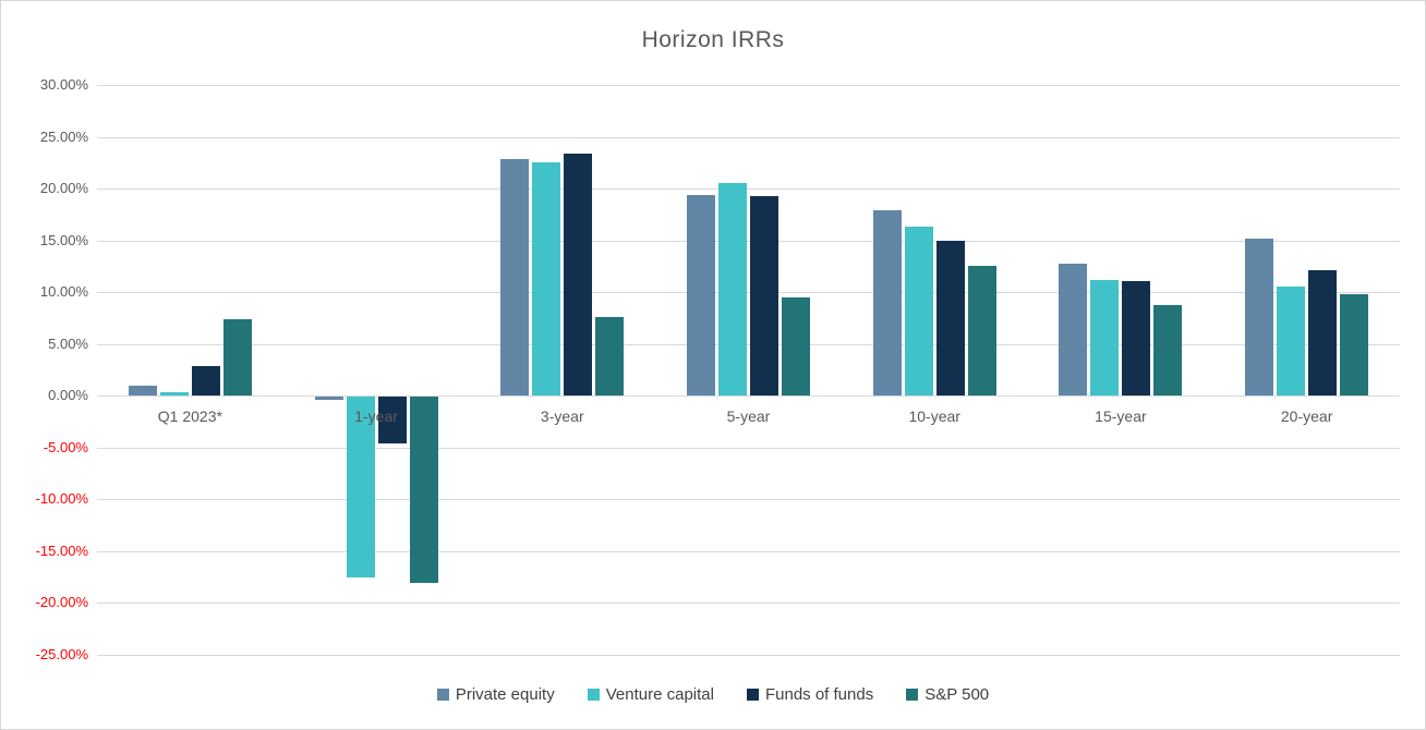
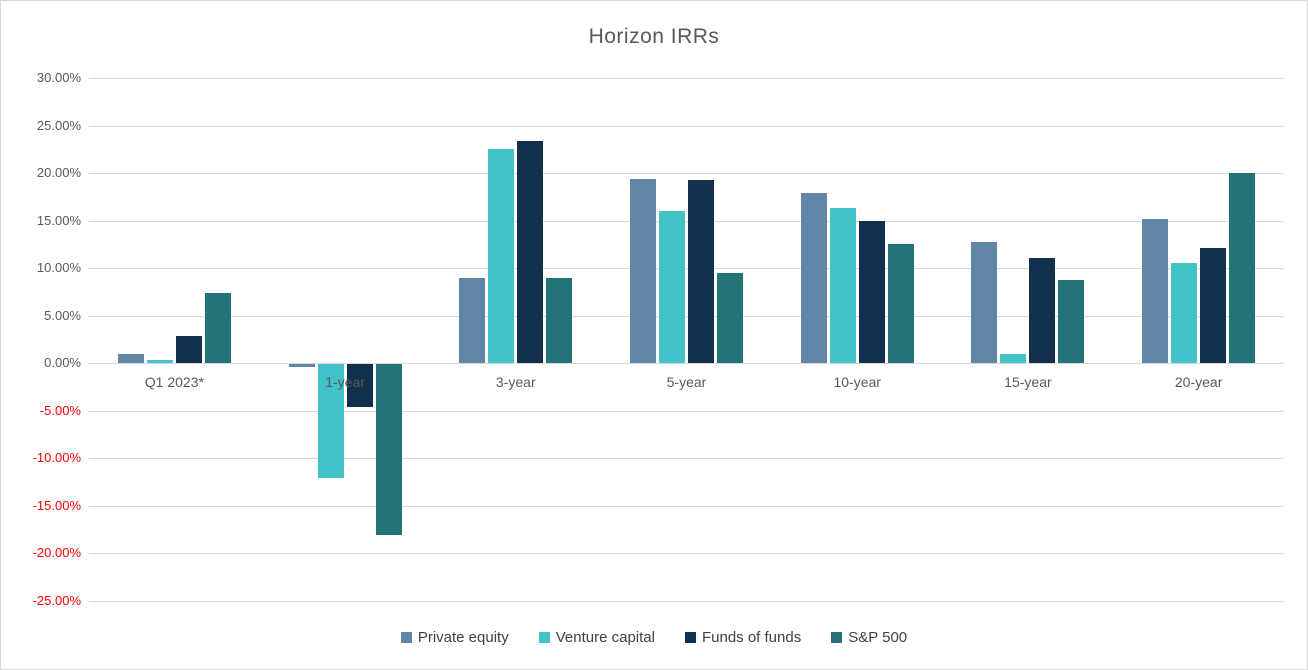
Venture capital/1-year: -17% -> -12%
Private equity/3-year: 23% -> 9%
S&P 500/3-year: 8% -> 9%
Venture capital/5-year: 20% -> 16%
Venture capital/15-year: 11% -> 1%
S&P 500/20-year: 10% -> 20%
